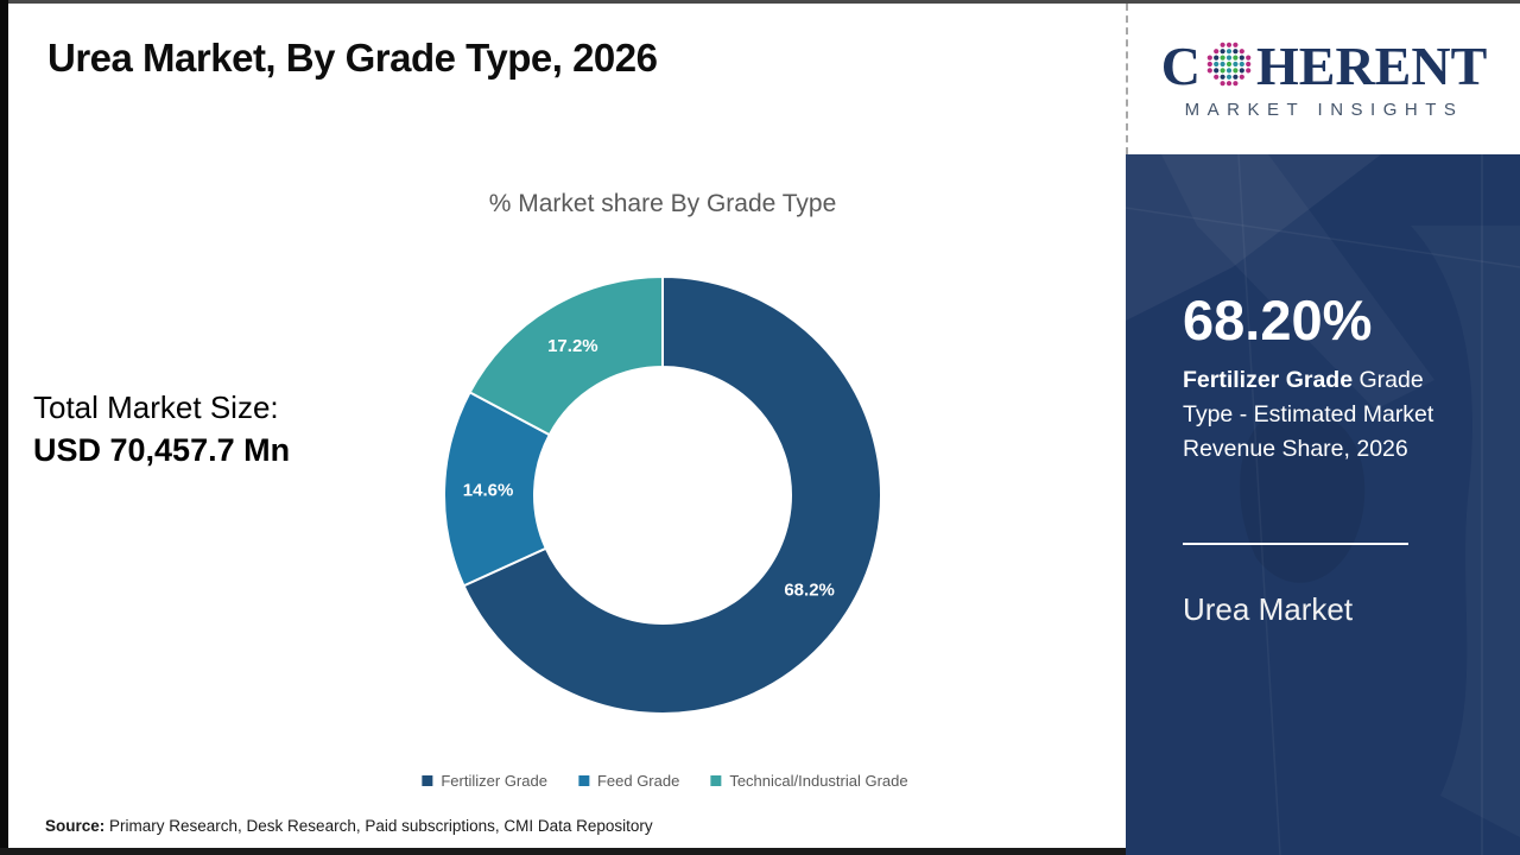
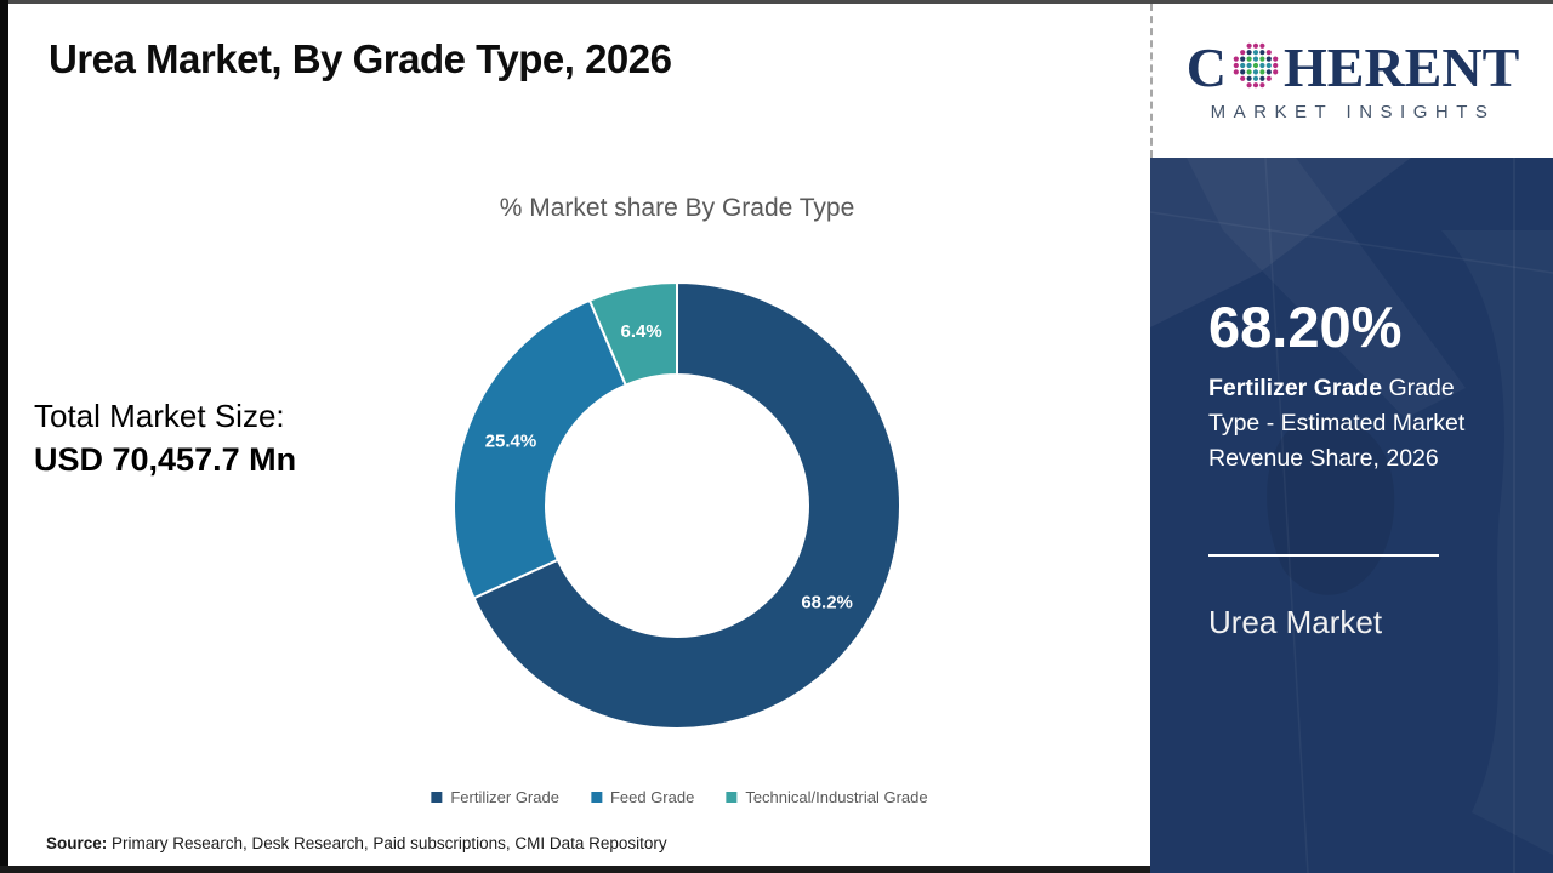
Feed Grade: 14.6% -> 25.4%
Technical/Industrial Grade: 17.2% -> 6.4%
